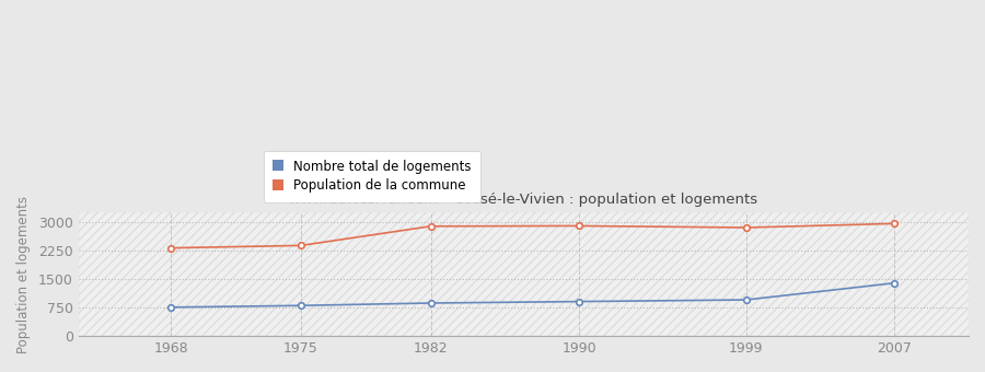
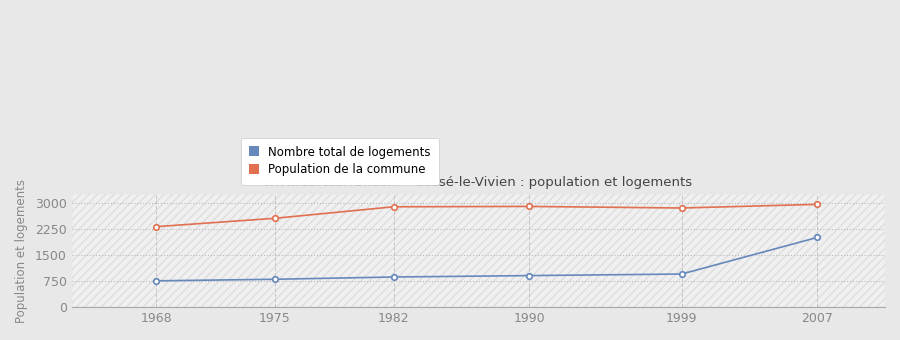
Population de la commune/1975: 2380 -> 2550
Nombre total de logements/2007: 1390 -> 2000
